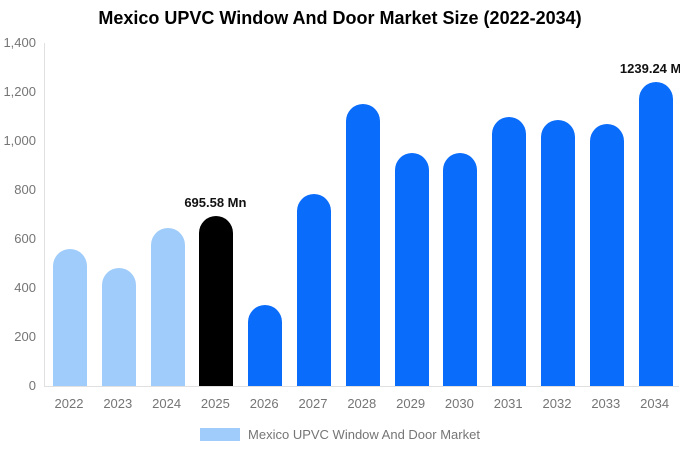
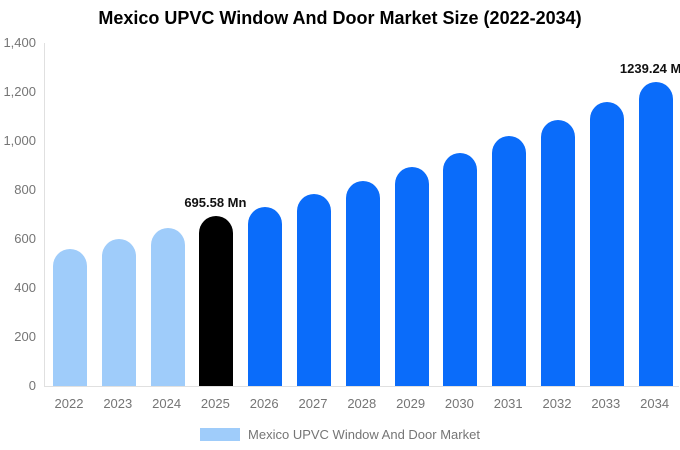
2023: 480 -> 600
2026: 330 -> 730
2028: 1150 -> 840
2029: 950 -> 890
2031: 1100 -> 1020
2033: 1070 -> 1160
